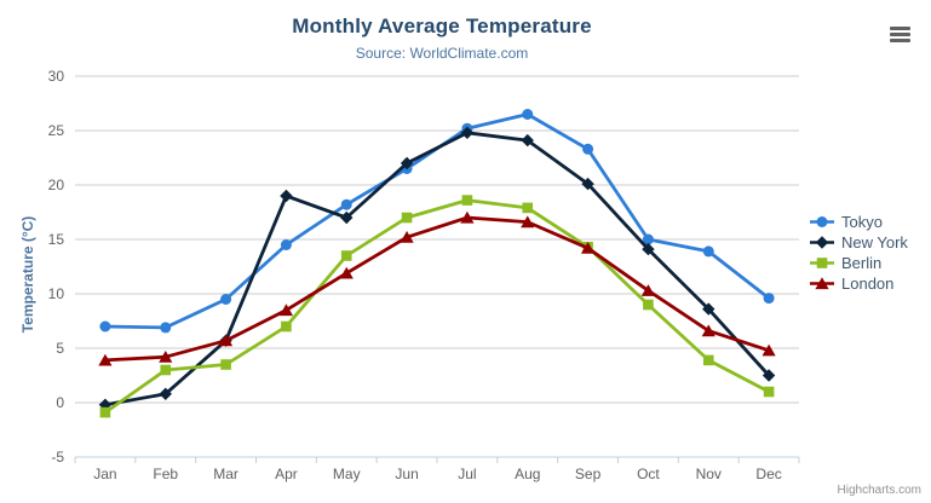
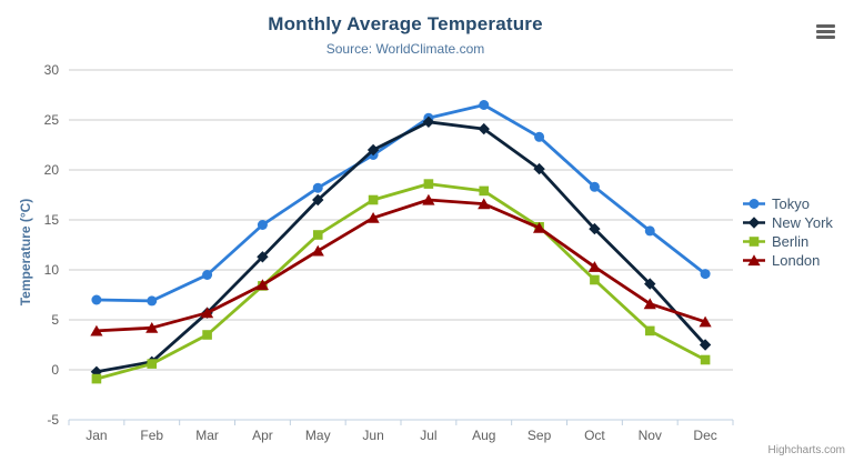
Berlin/Feb: 3 -> 1
New York/Apr: 19 -> 11
Berlin/Apr: 7 -> 8
Tokyo/Oct: 15 -> 18
